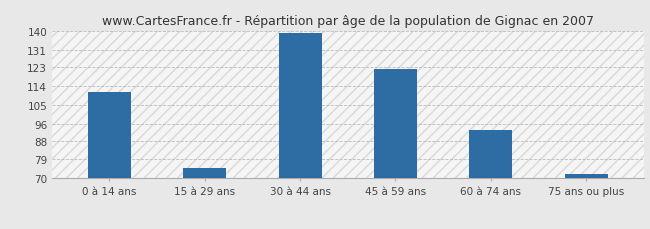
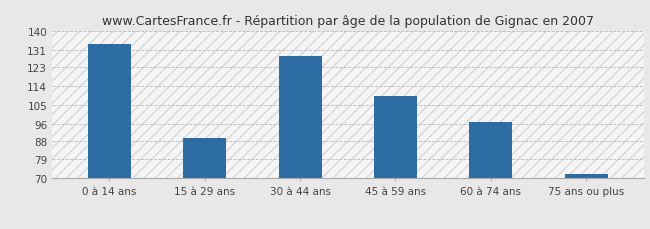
0 à 14 ans: 111 -> 134
15 à 29 ans: 75 -> 89
30 à 44 ans: 139 -> 128
45 à 59 ans: 122 -> 109
60 à 74 ans: 93 -> 97
